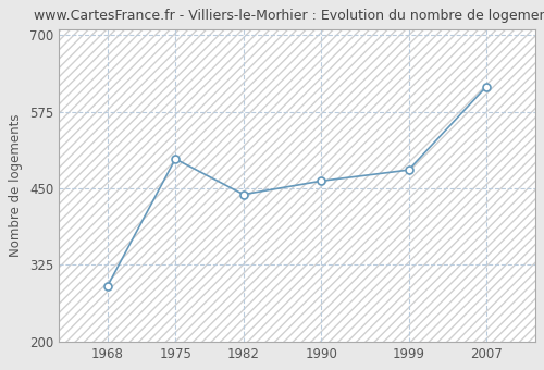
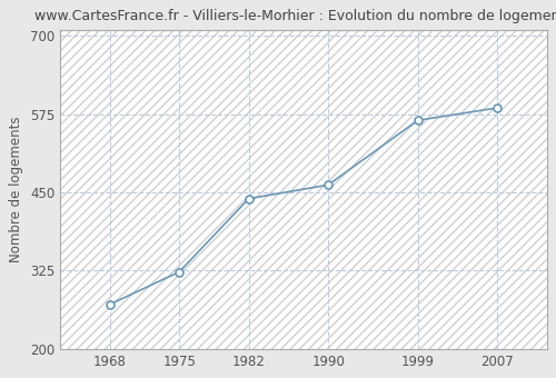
1968: 290 -> 271
1975: 498 -> 323
1999: 480 -> 565
2007: 616 -> 585
